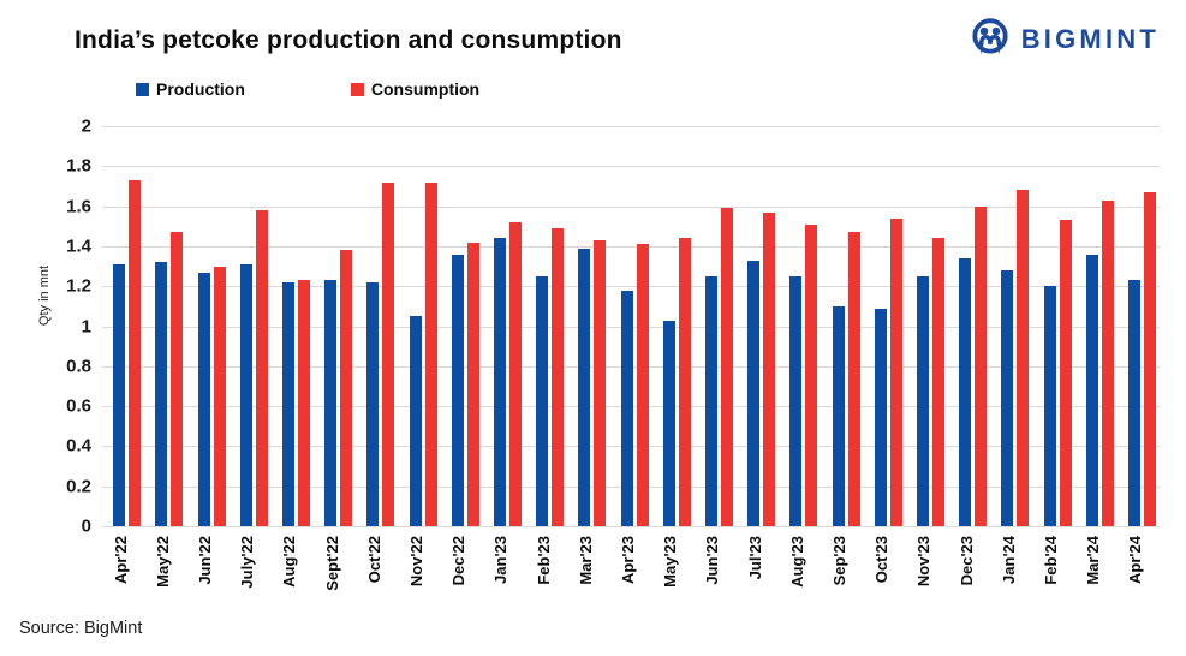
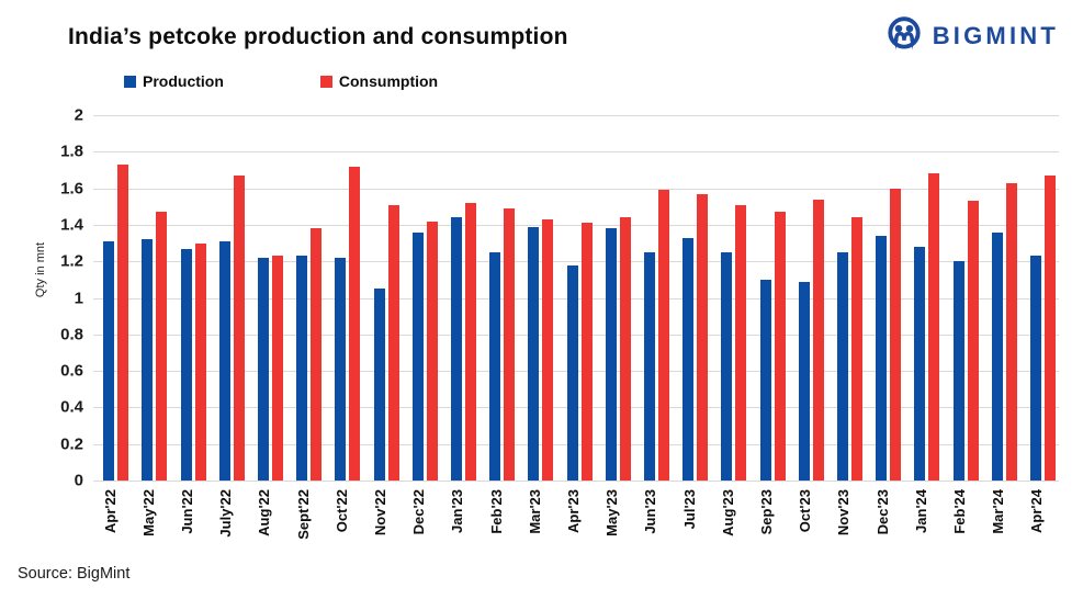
Consumption/July'22: 1.58 -> 1.67
Consumption/Nov'22: 1.72 -> 1.51
Production/May'23: 1.03 -> 1.38
